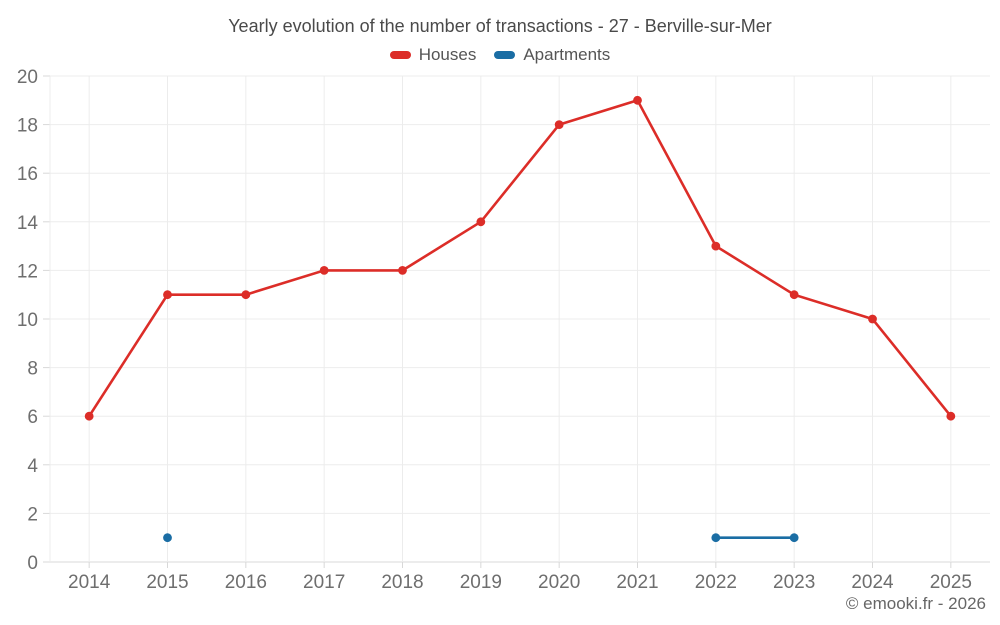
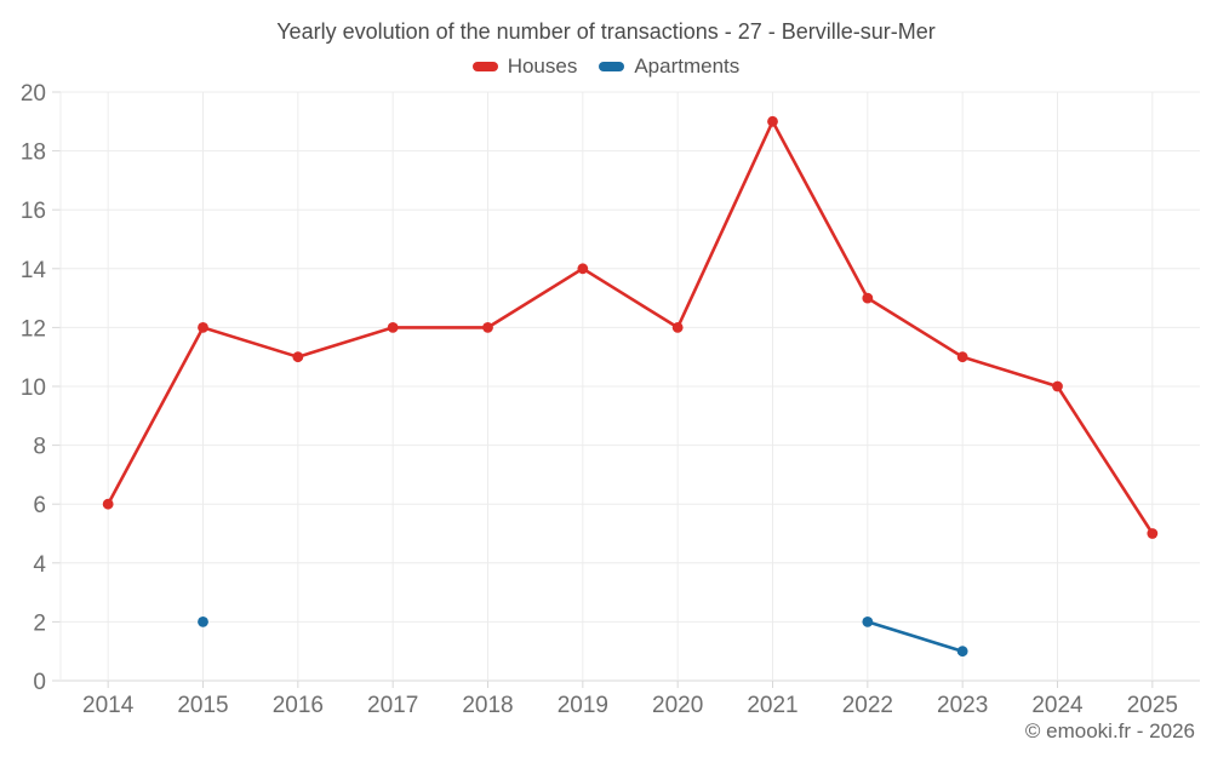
Houses/2015: 11 -> 12
Apartments/2015: 1 -> 2
Houses/2020: 18 -> 12
Apartments/2022: 1 -> 2
Houses/2025: 6 -> 5
